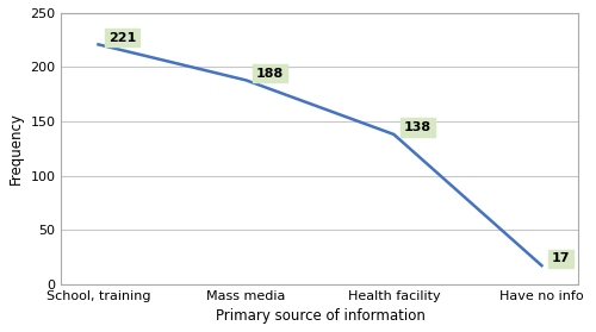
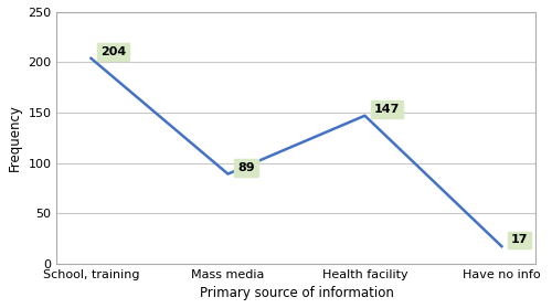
School, training: 221 -> 204
Mass media: 188 -> 89
Health facility: 138 -> 147
